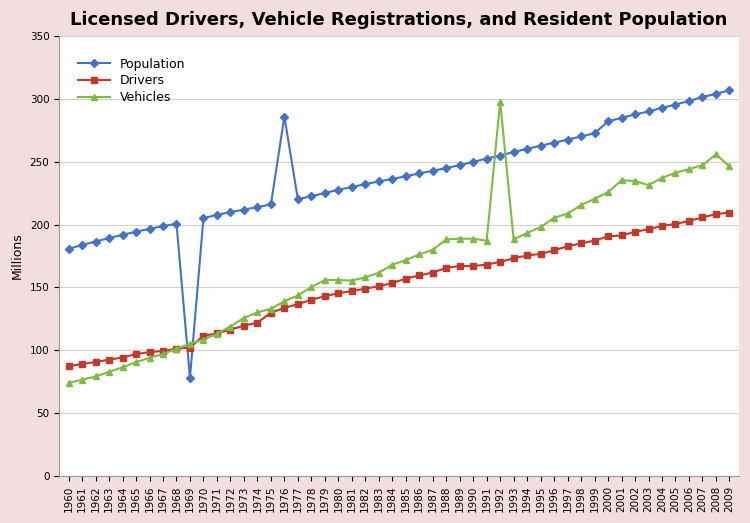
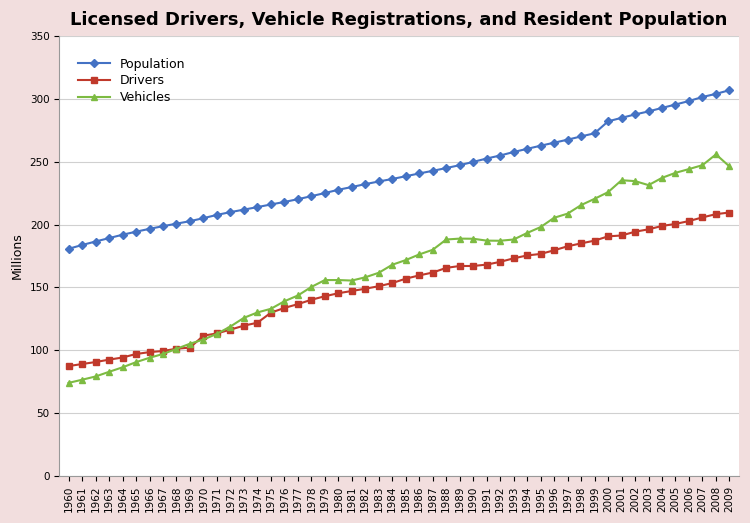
Population/1969: 78 -> 203
Population/1976: 286 -> 218
Vehicles/1992: 298 -> 187
